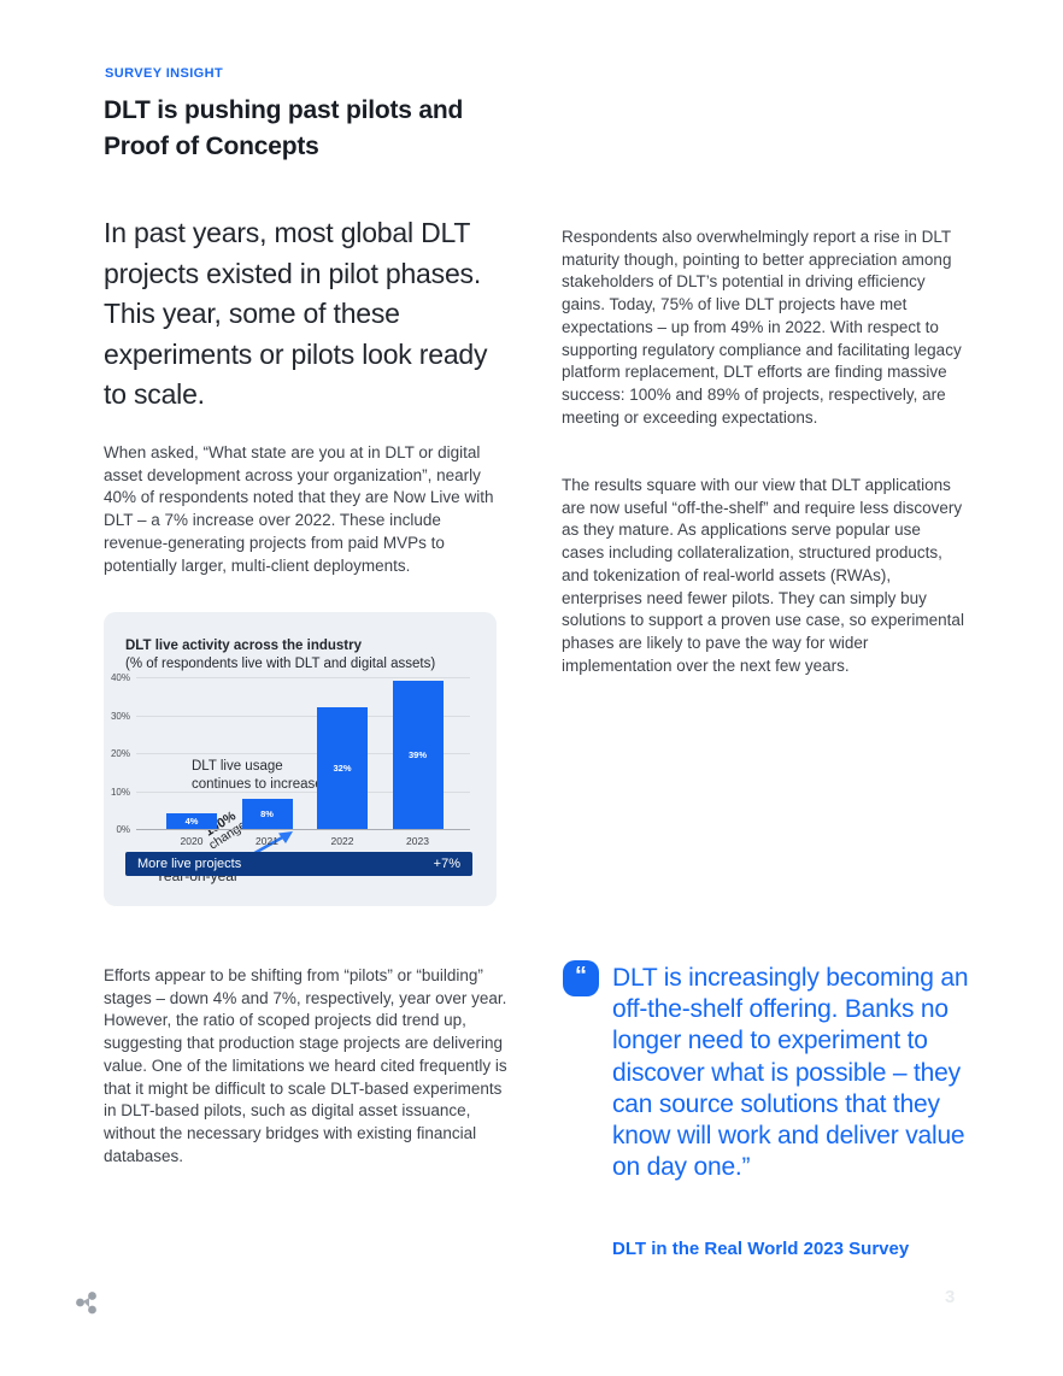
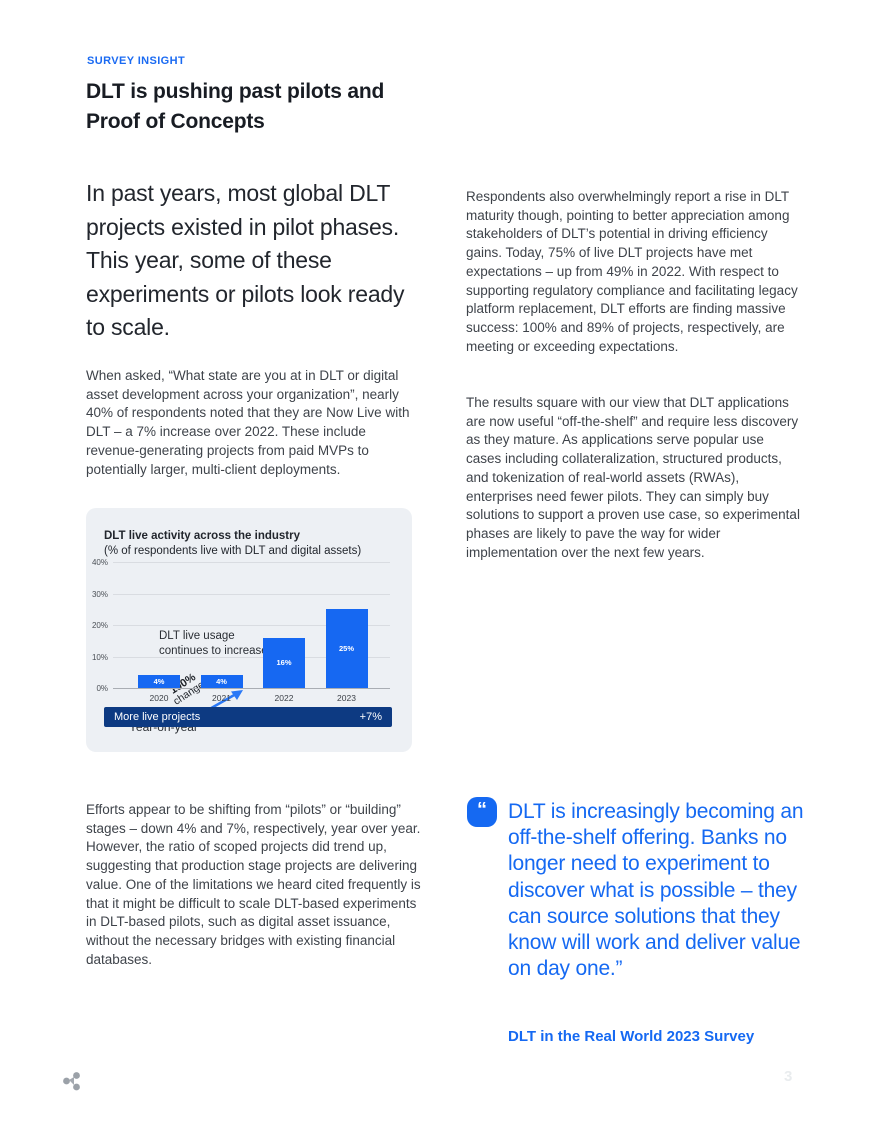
2021: 8% -> 4%
2022: 32% -> 16%
2023: 39% -> 25%
